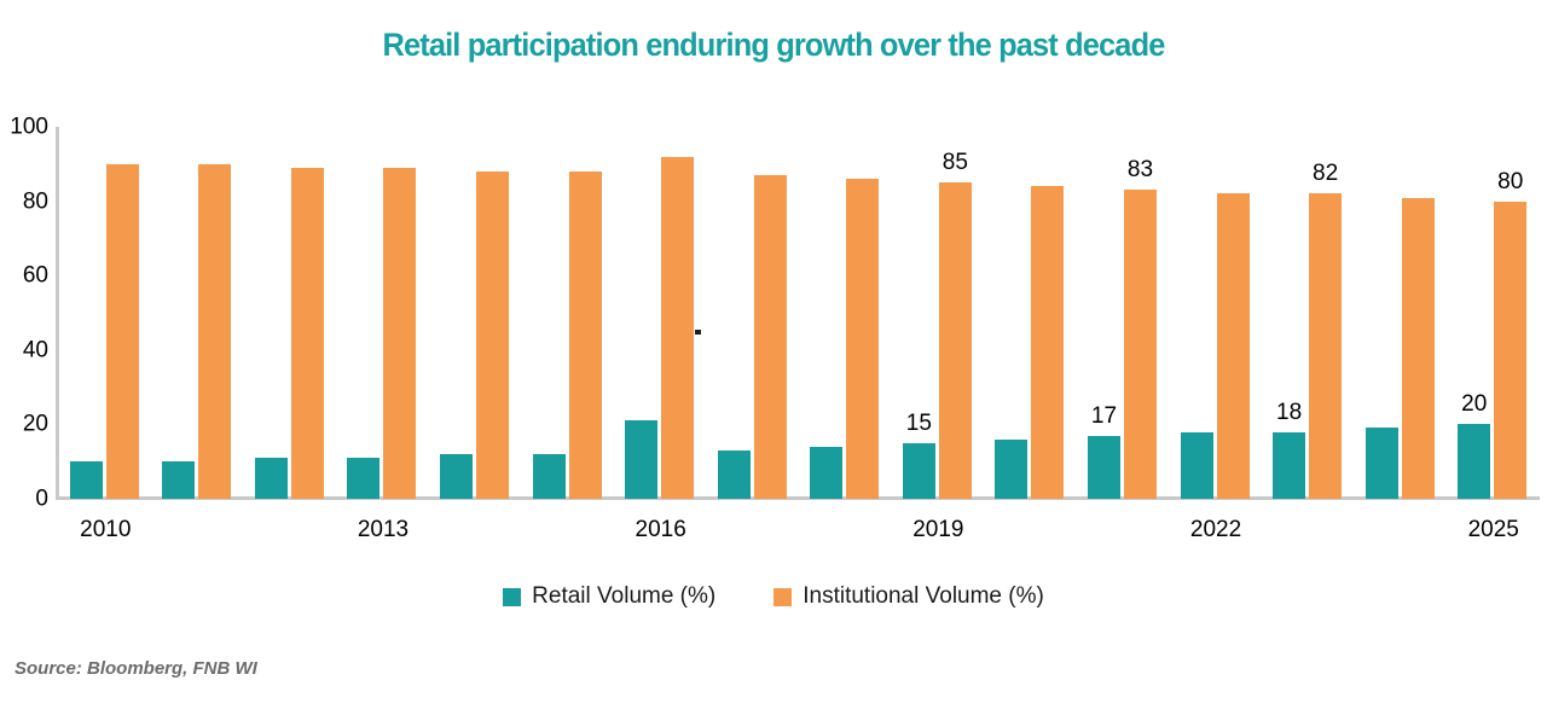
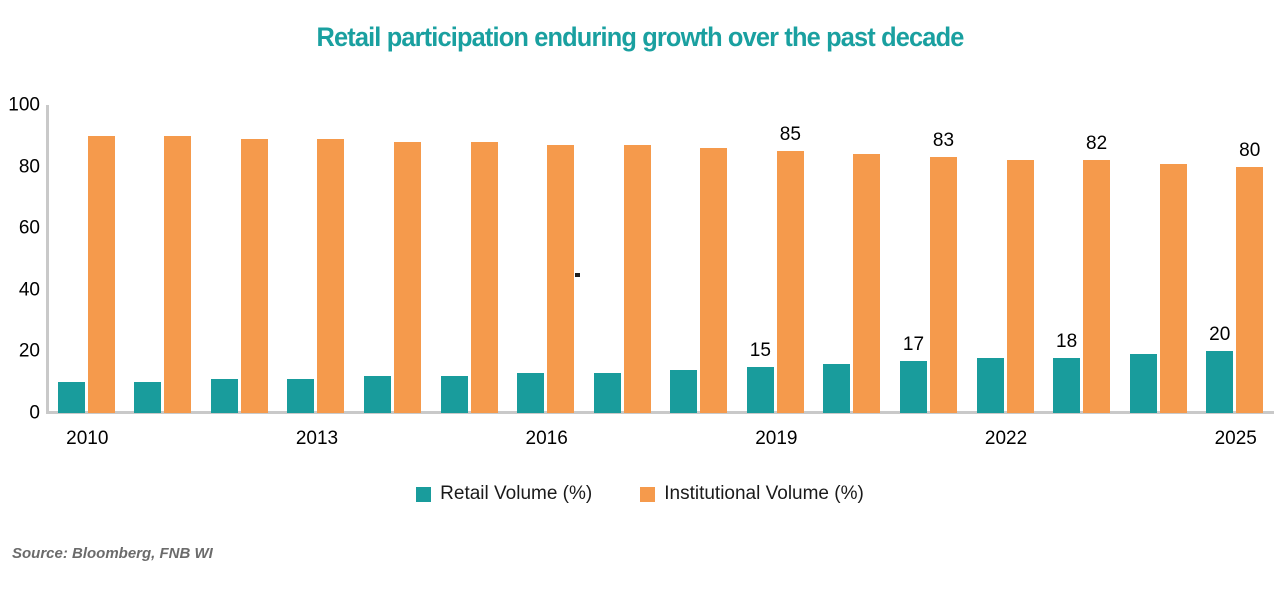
Retail Volume (%)/2016: 21 -> 13
Institutional Volume (%)/2016: 92 -> 87
